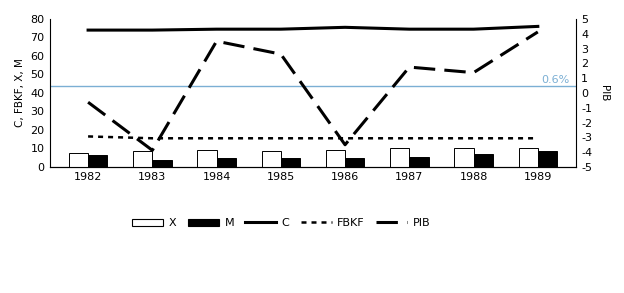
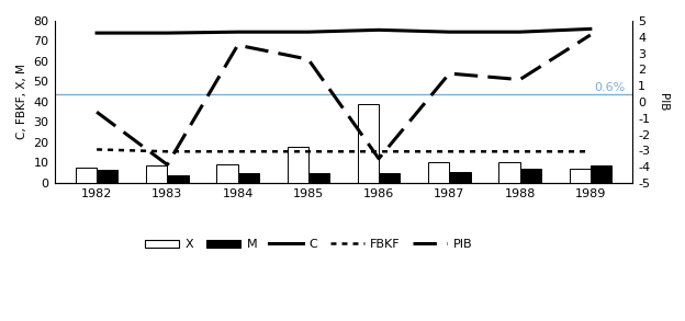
X/1985: 8 -> 18
X/1986: 9 -> 39
X/1989: 10 -> 7
